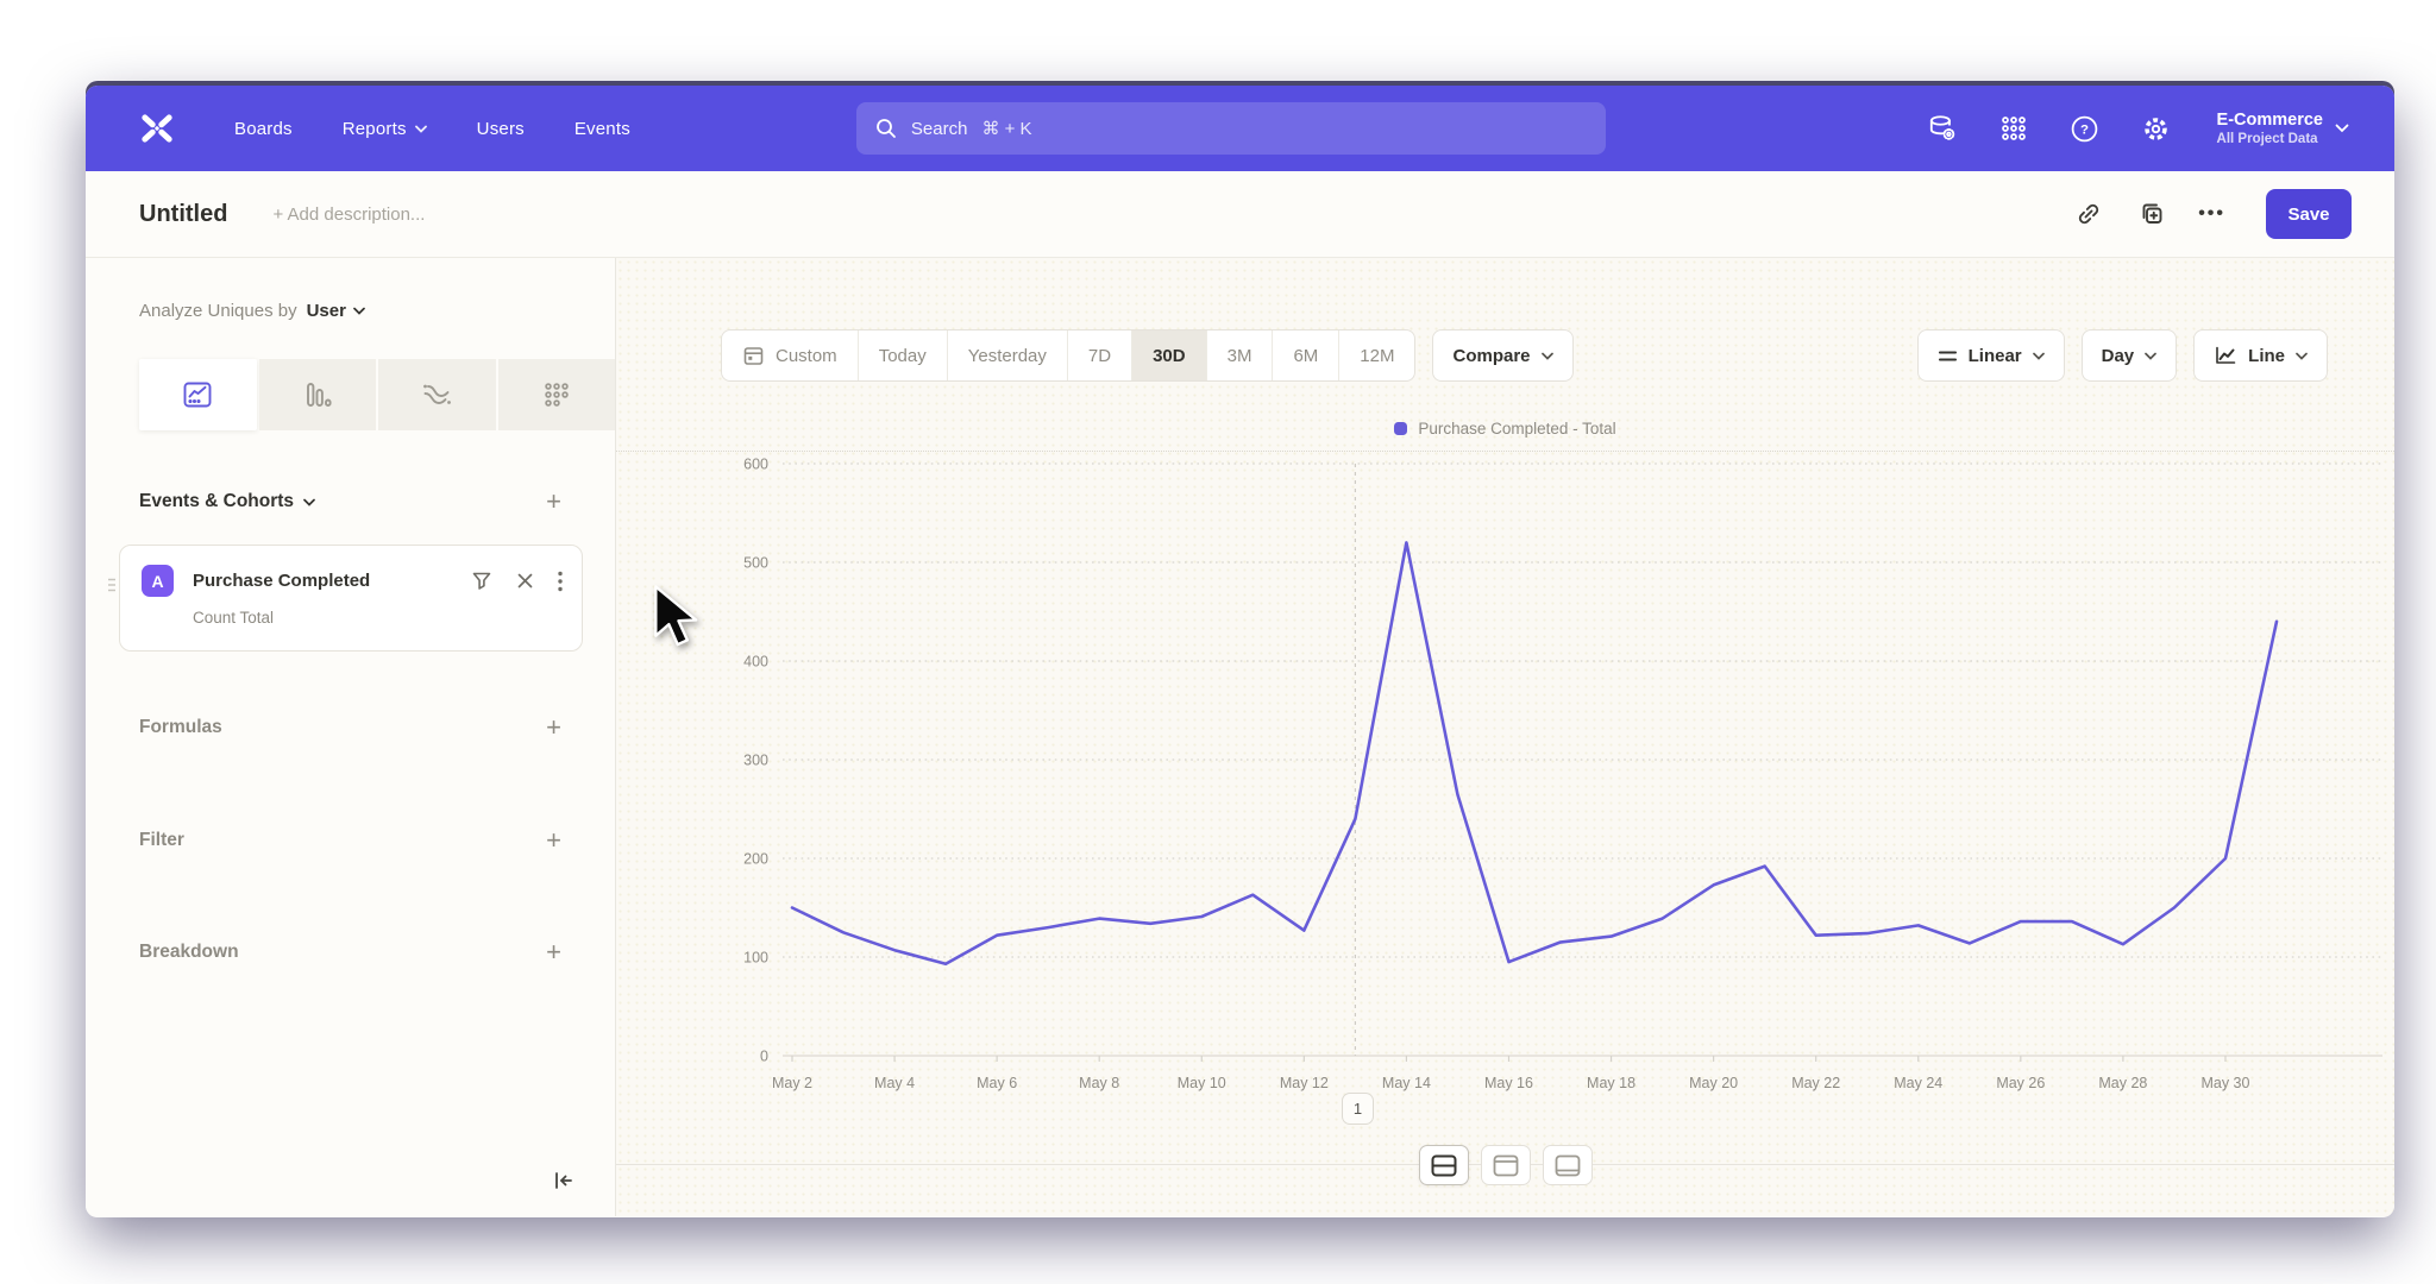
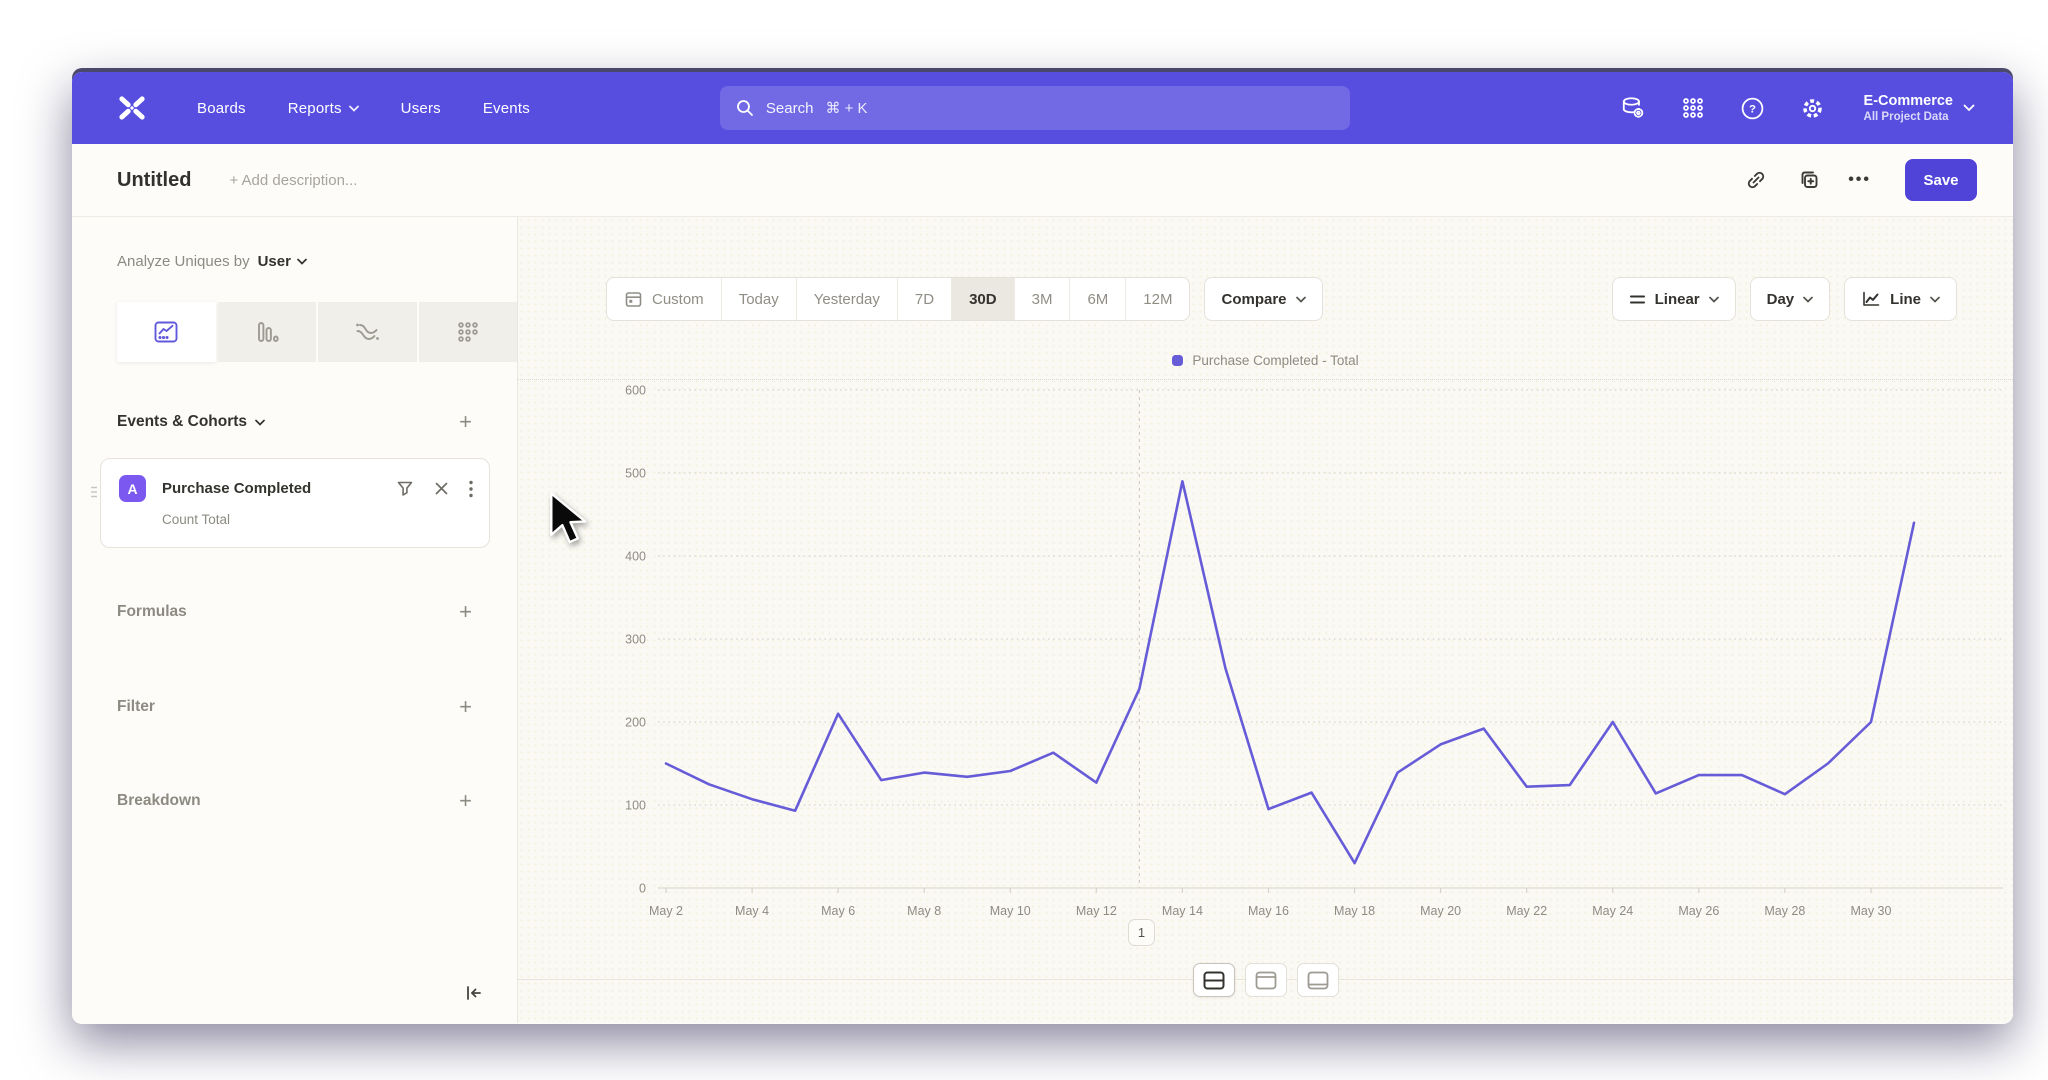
May 6: 120 -> 210
May 14: 520 -> 490
May 18: 120 -> 30
May 24: 130 -> 200
